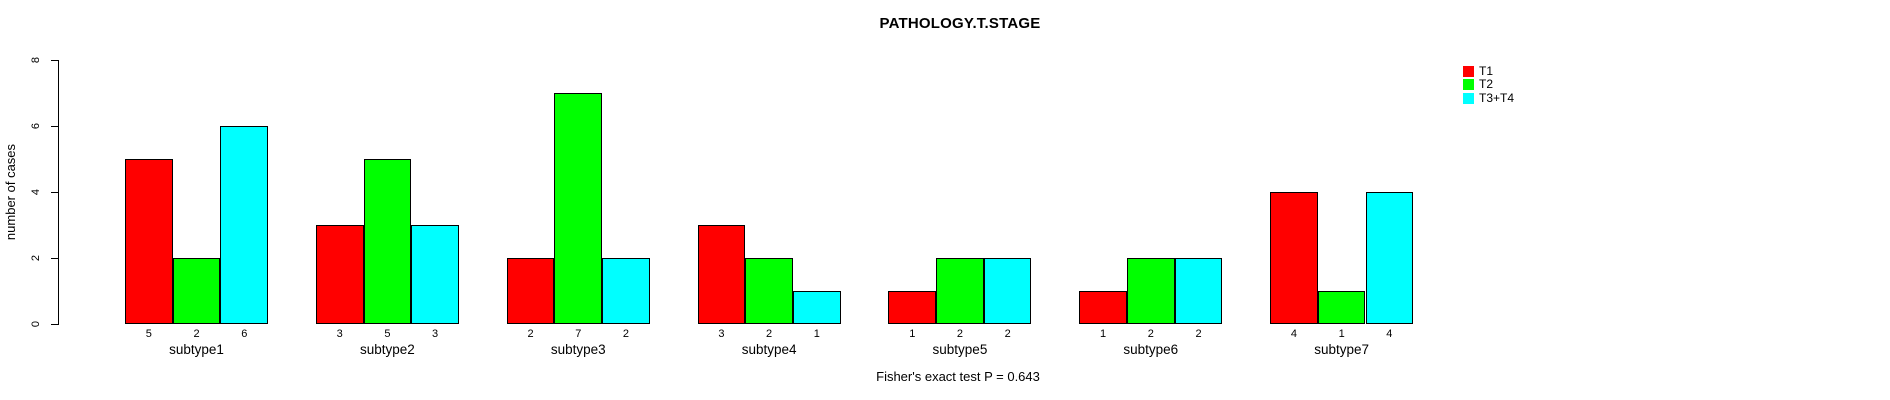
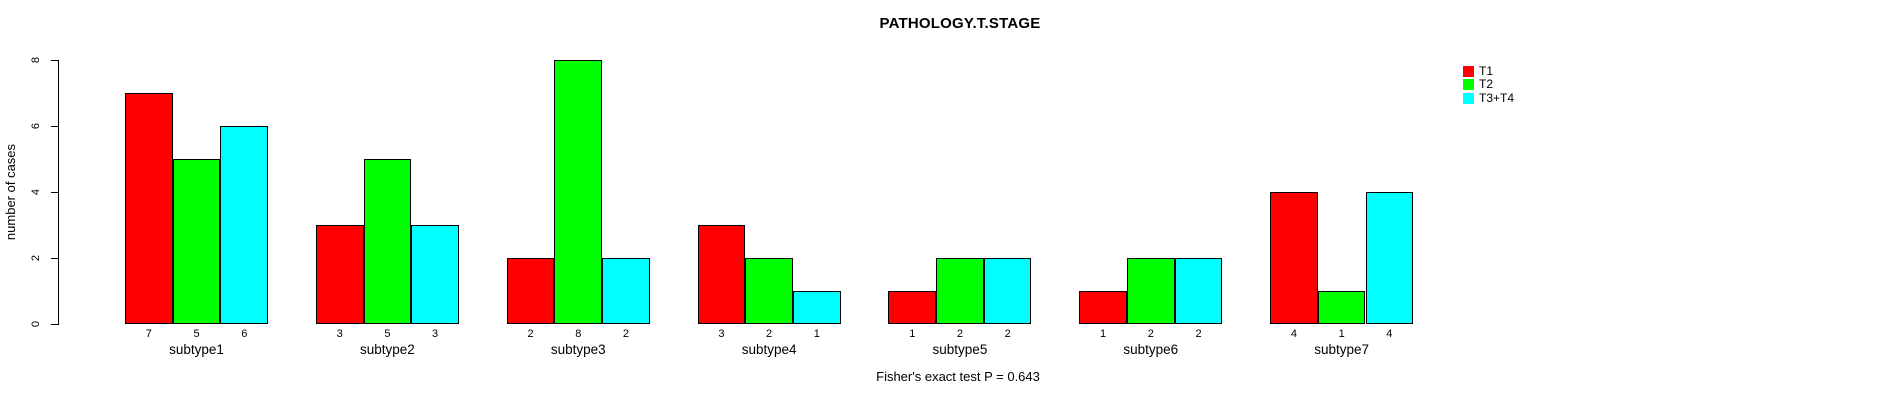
T1/subtype1: 5 -> 7
T2/subtype1: 2 -> 5
T2/subtype3: 7 -> 8
